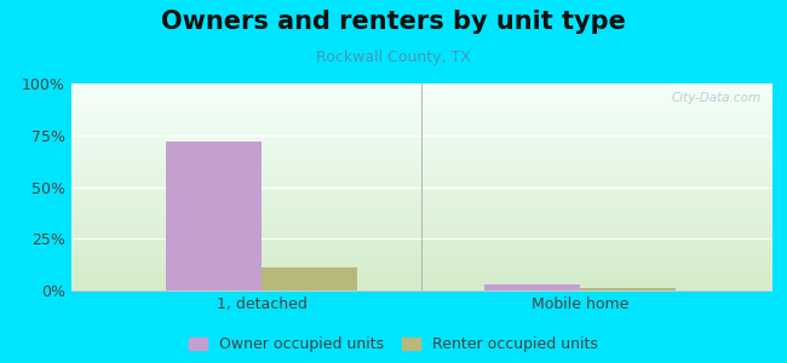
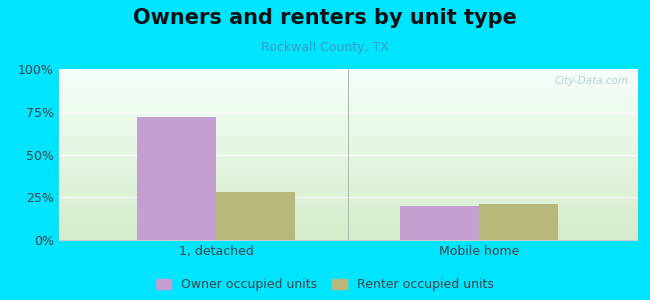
Renter occupied units/1, detached: 11% -> 28%
Owner occupied units/Mobile home: 3% -> 20%
Renter occupied units/Mobile home: 1% -> 21%
